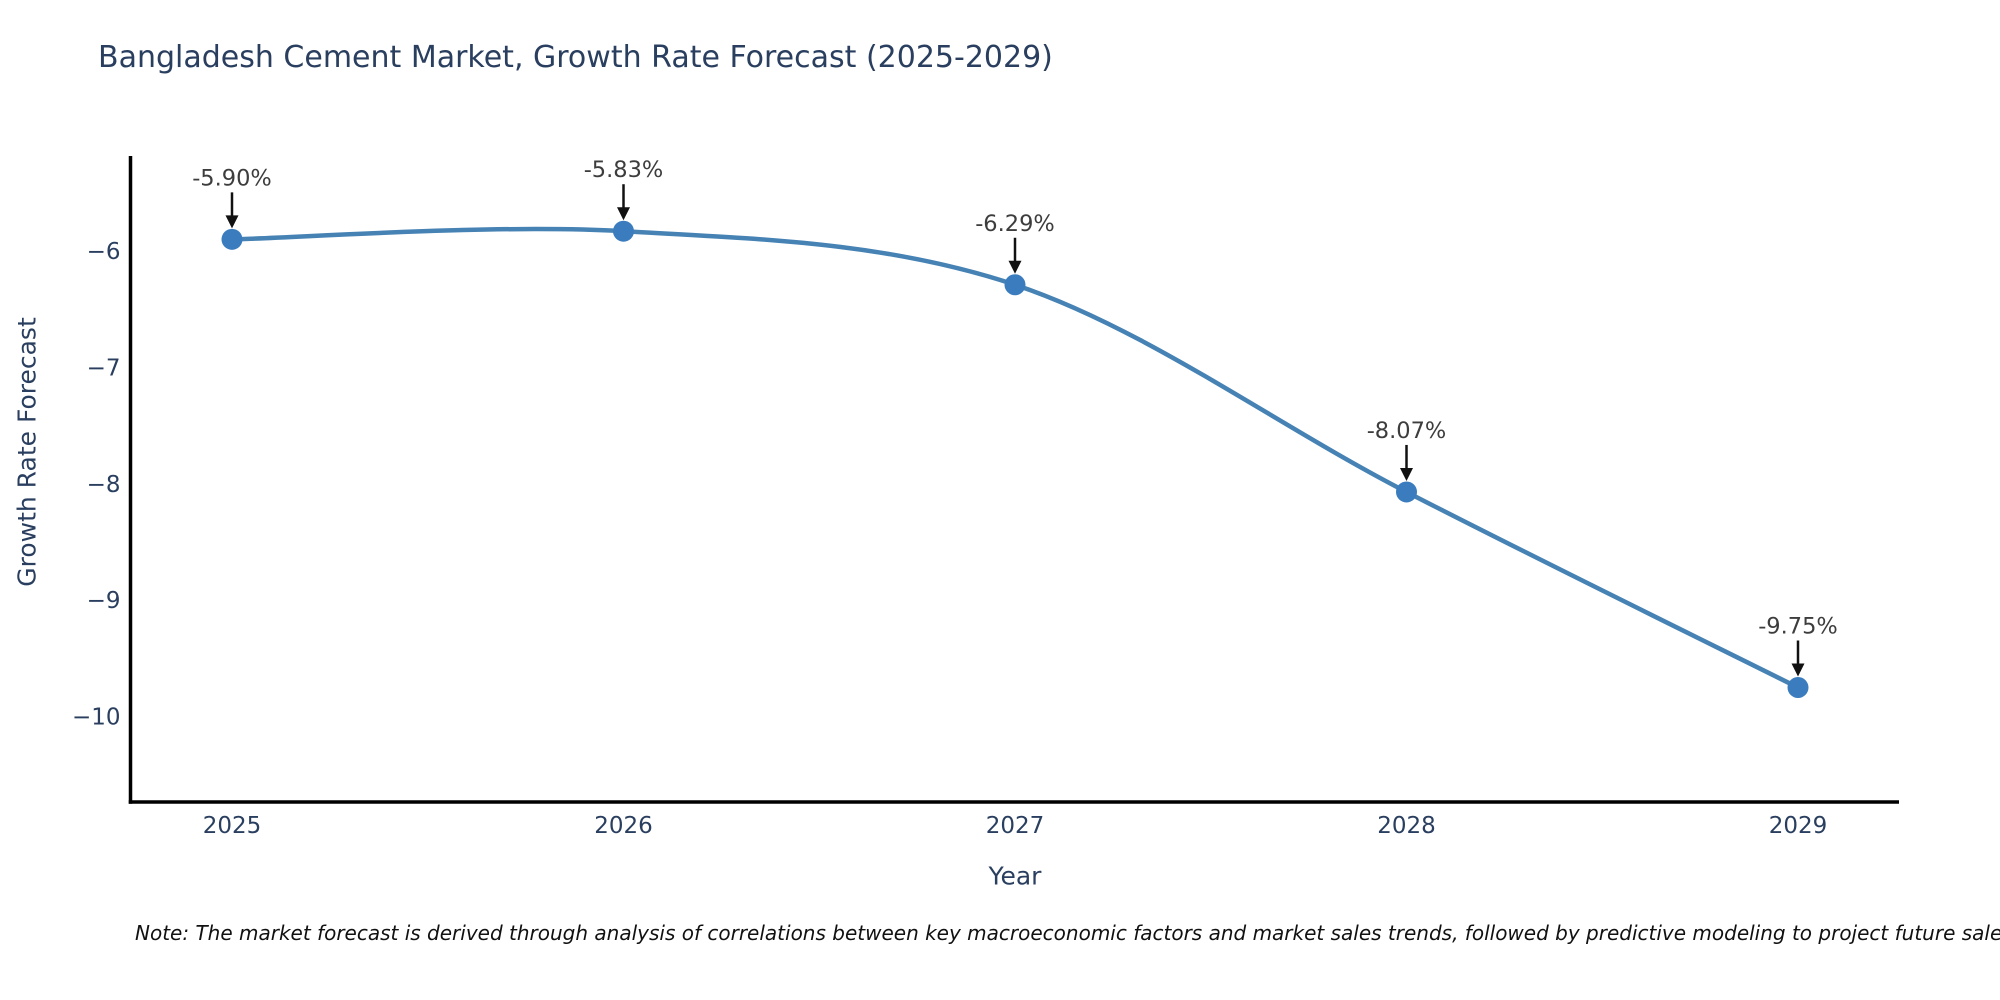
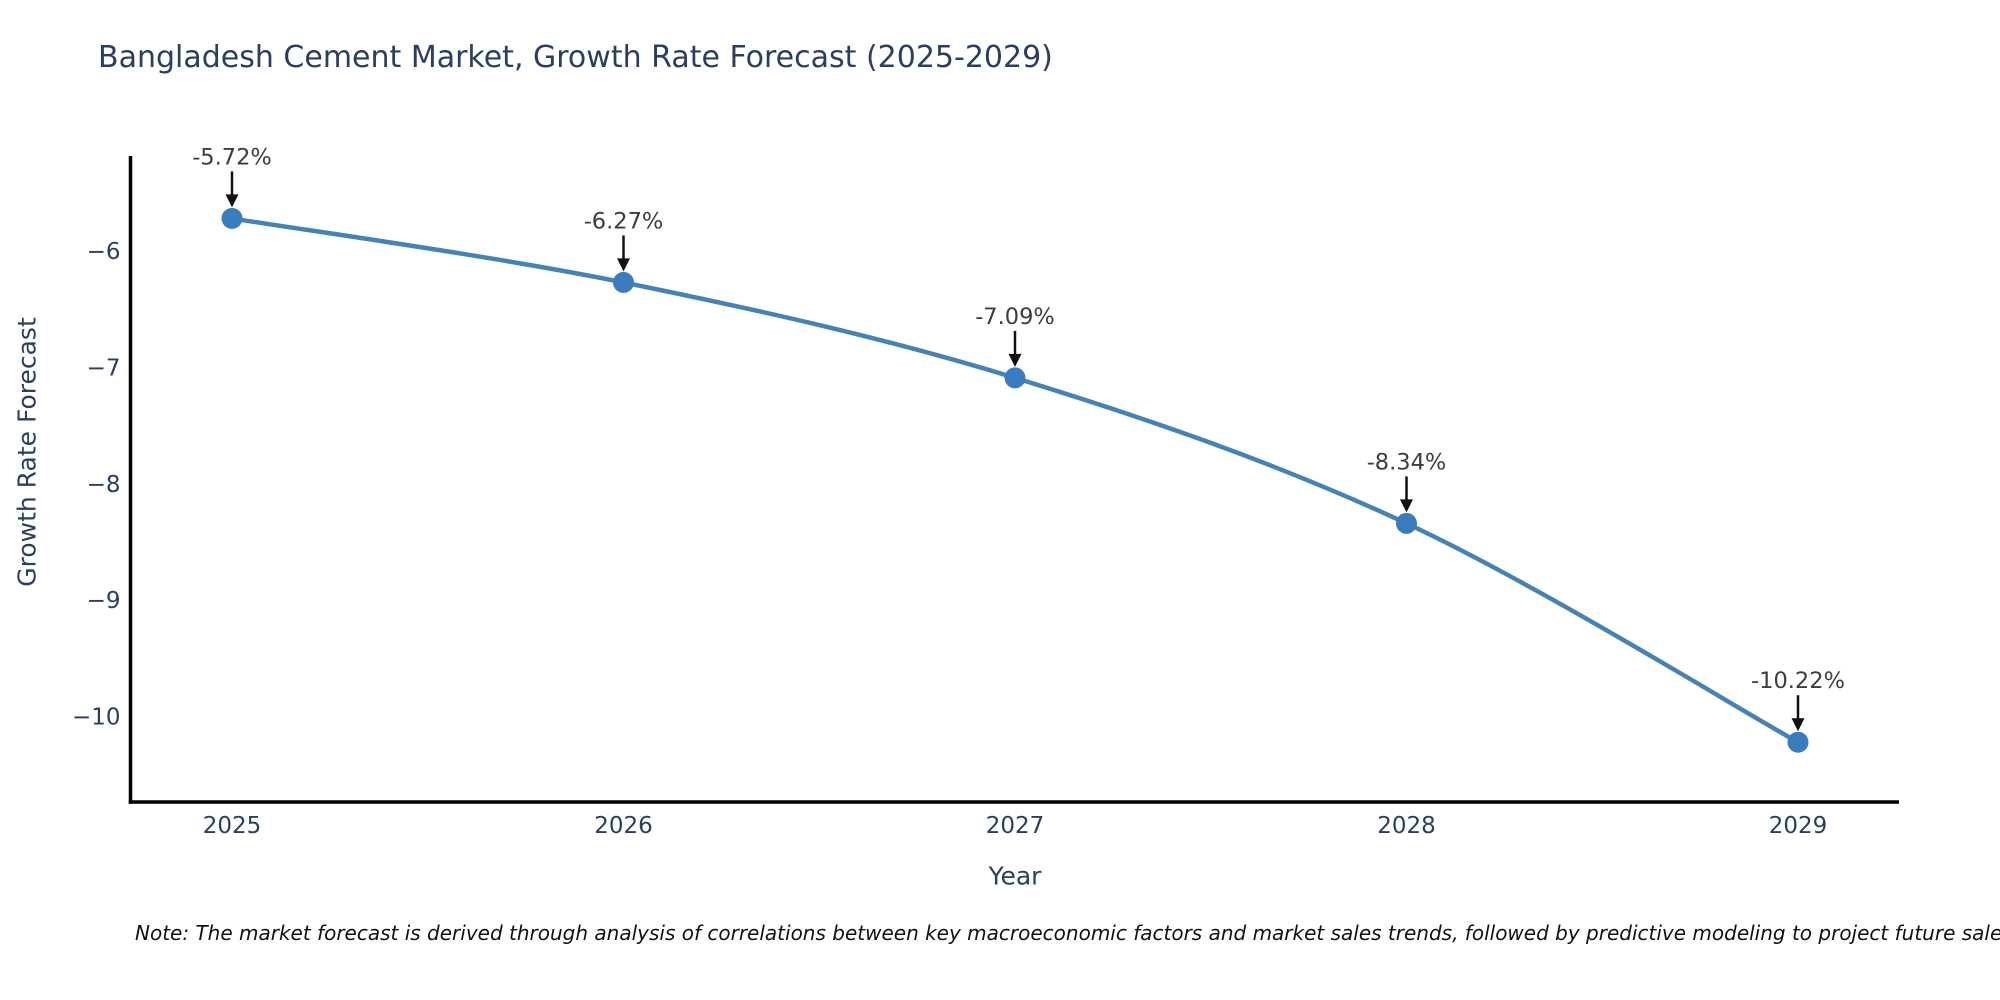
2025: -5.90% -> -5.72%
2026: -5.83% -> -6.27%
2027: -6.29% -> -7.09%
2028: -8.07% -> -8.34%
2029: -9.75% -> -10.22%
